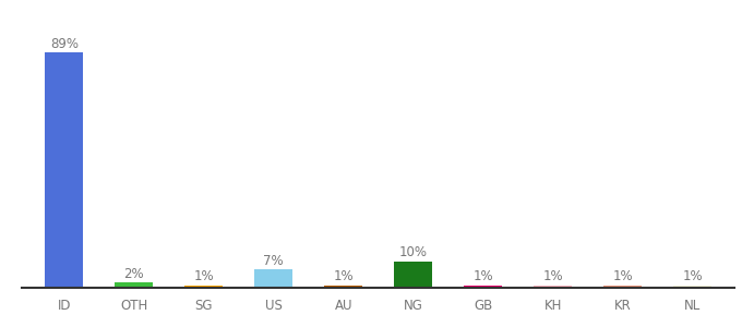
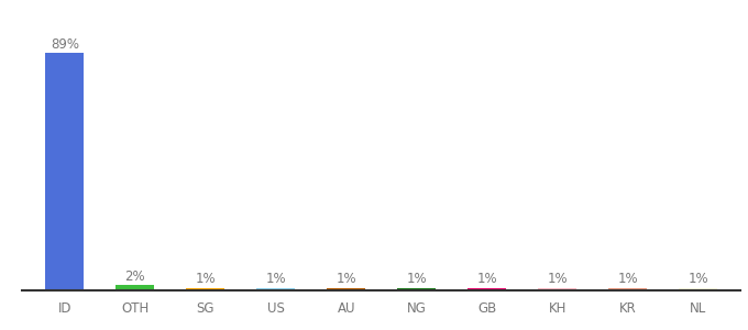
US: 7% -> 1%
NG: 10% -> 1%
